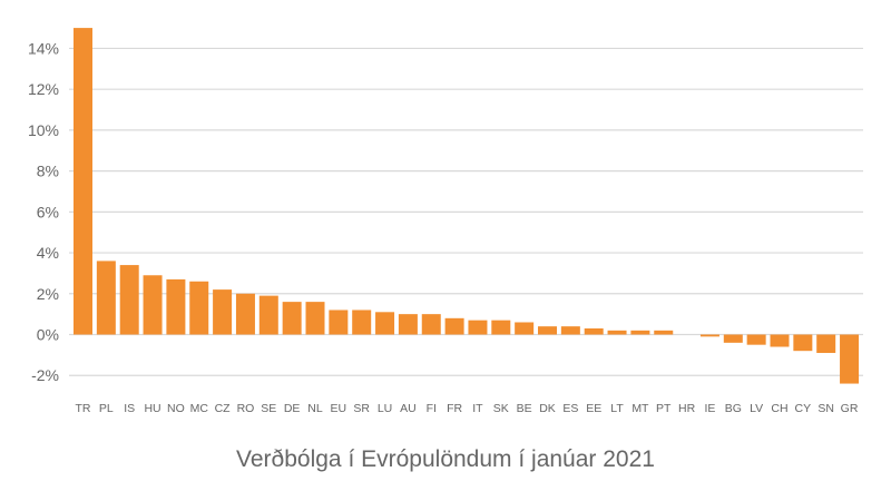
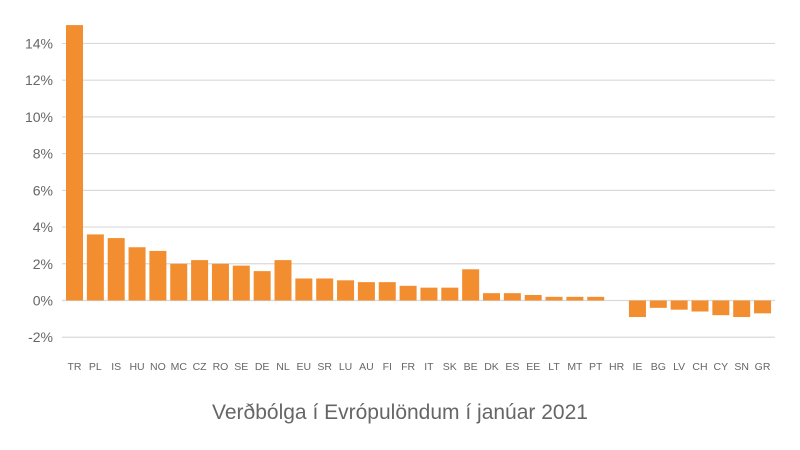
MC: 2.6% -> 2.0%
NL: 1.6% -> 2.2%
BE: 0.6% -> 1.7%
IE: -0.1% -> -0.9%
GR: -2.4% -> -0.7%
